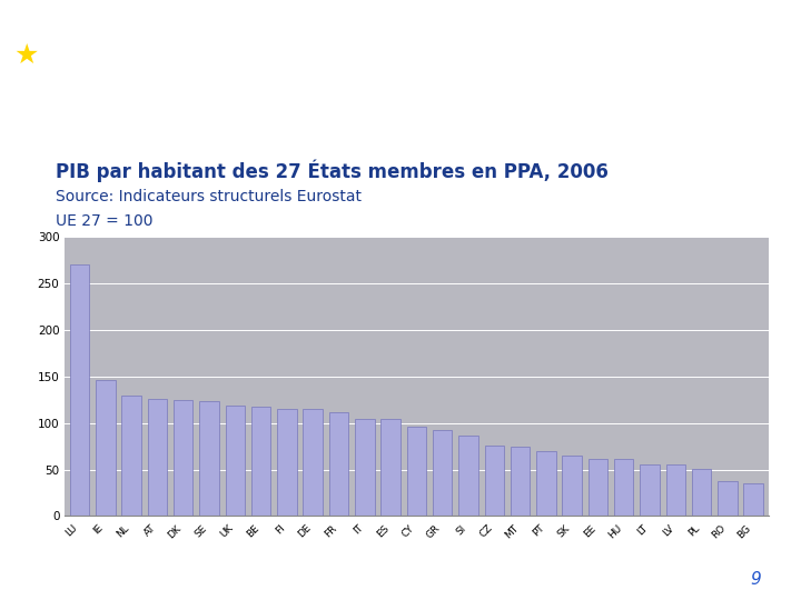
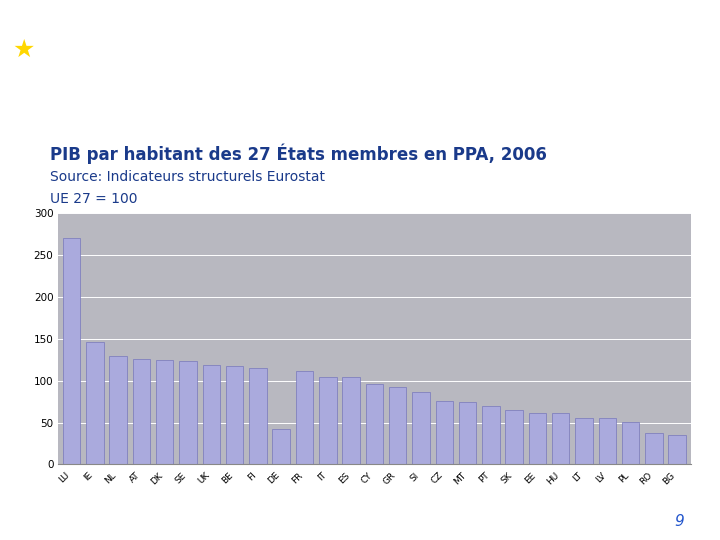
DE: 115 -> 42
